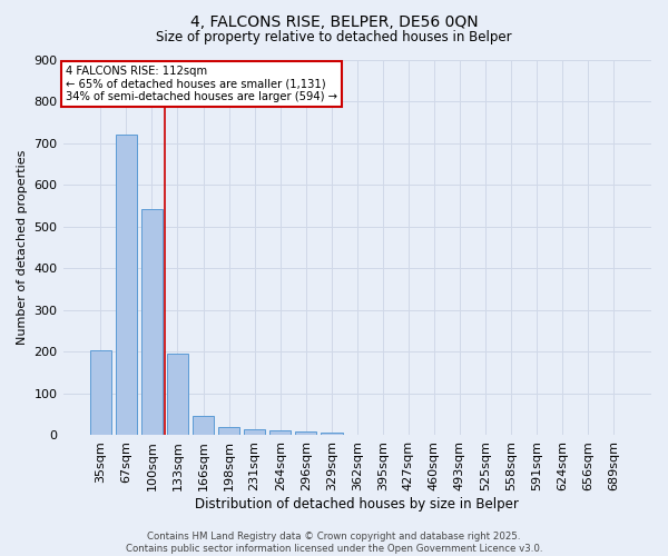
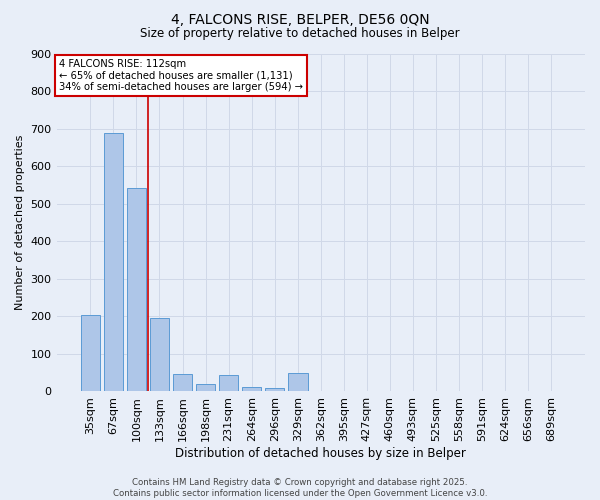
67sqm: 720 -> 690
231sqm: 14 -> 45
329sqm: 7 -> 50
